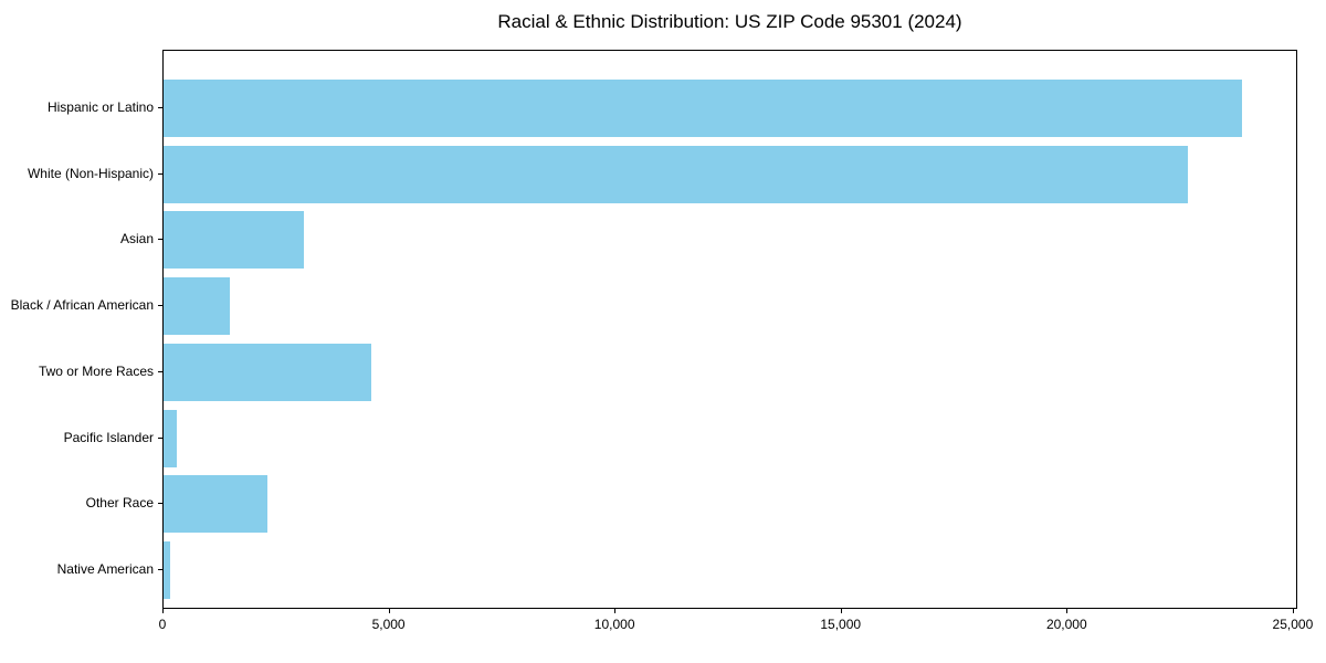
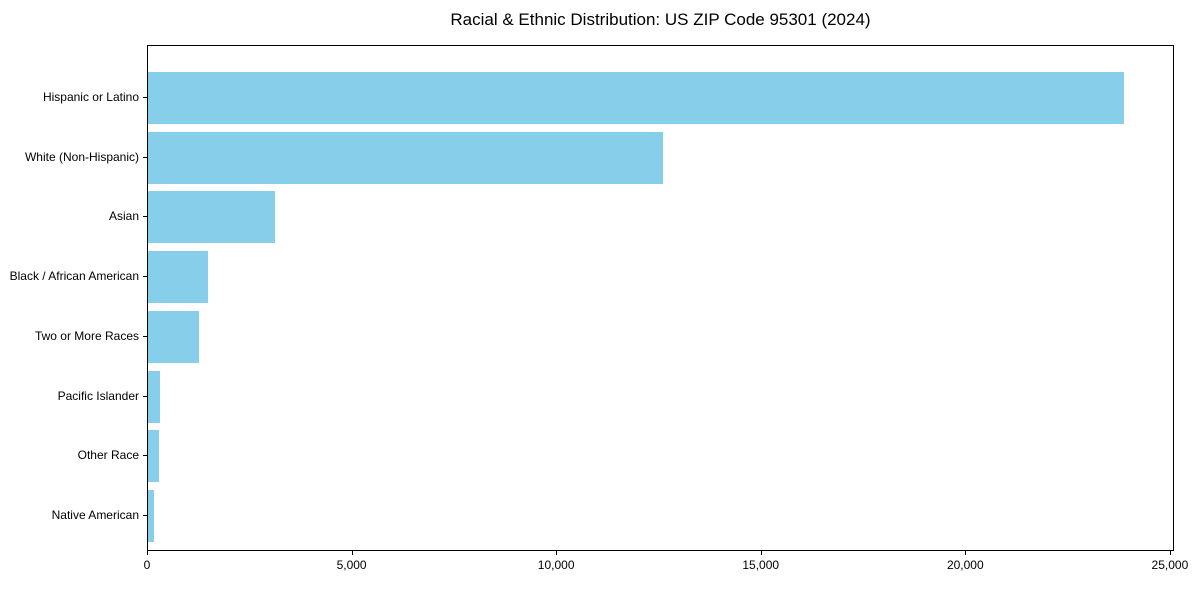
White (Non-Hispanic): 22700 -> 12600
Two or More Races: 4600 -> 1200
Other Race: 2300 -> 300
